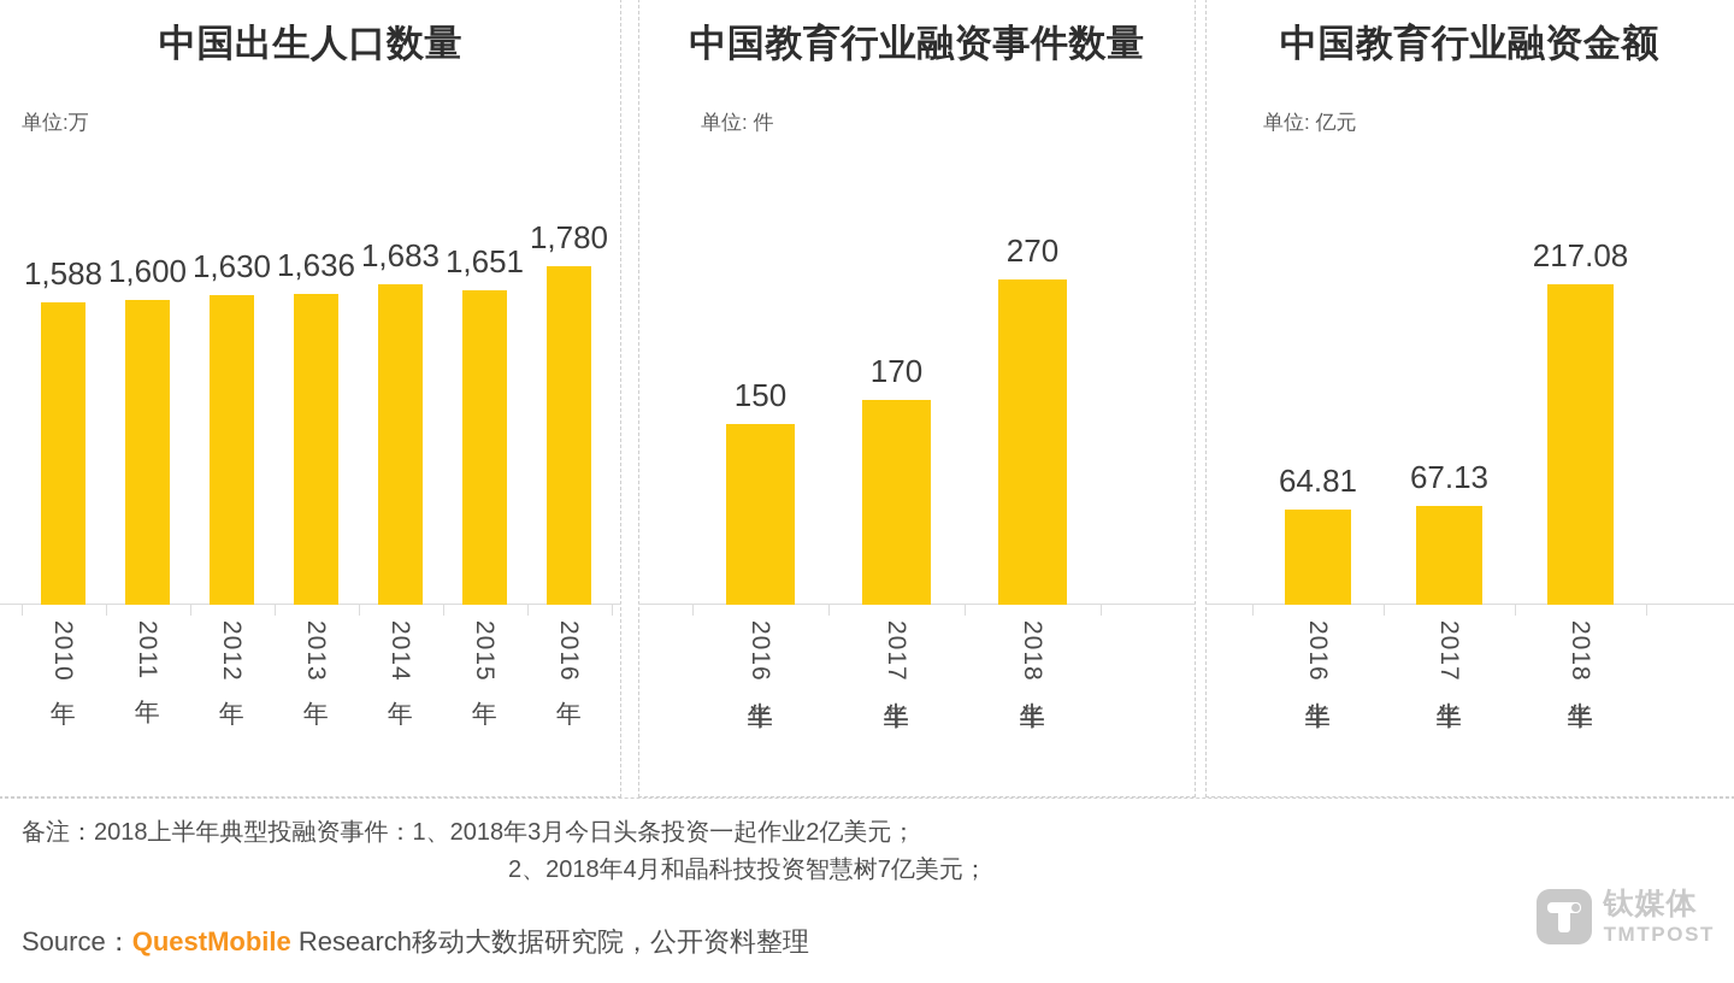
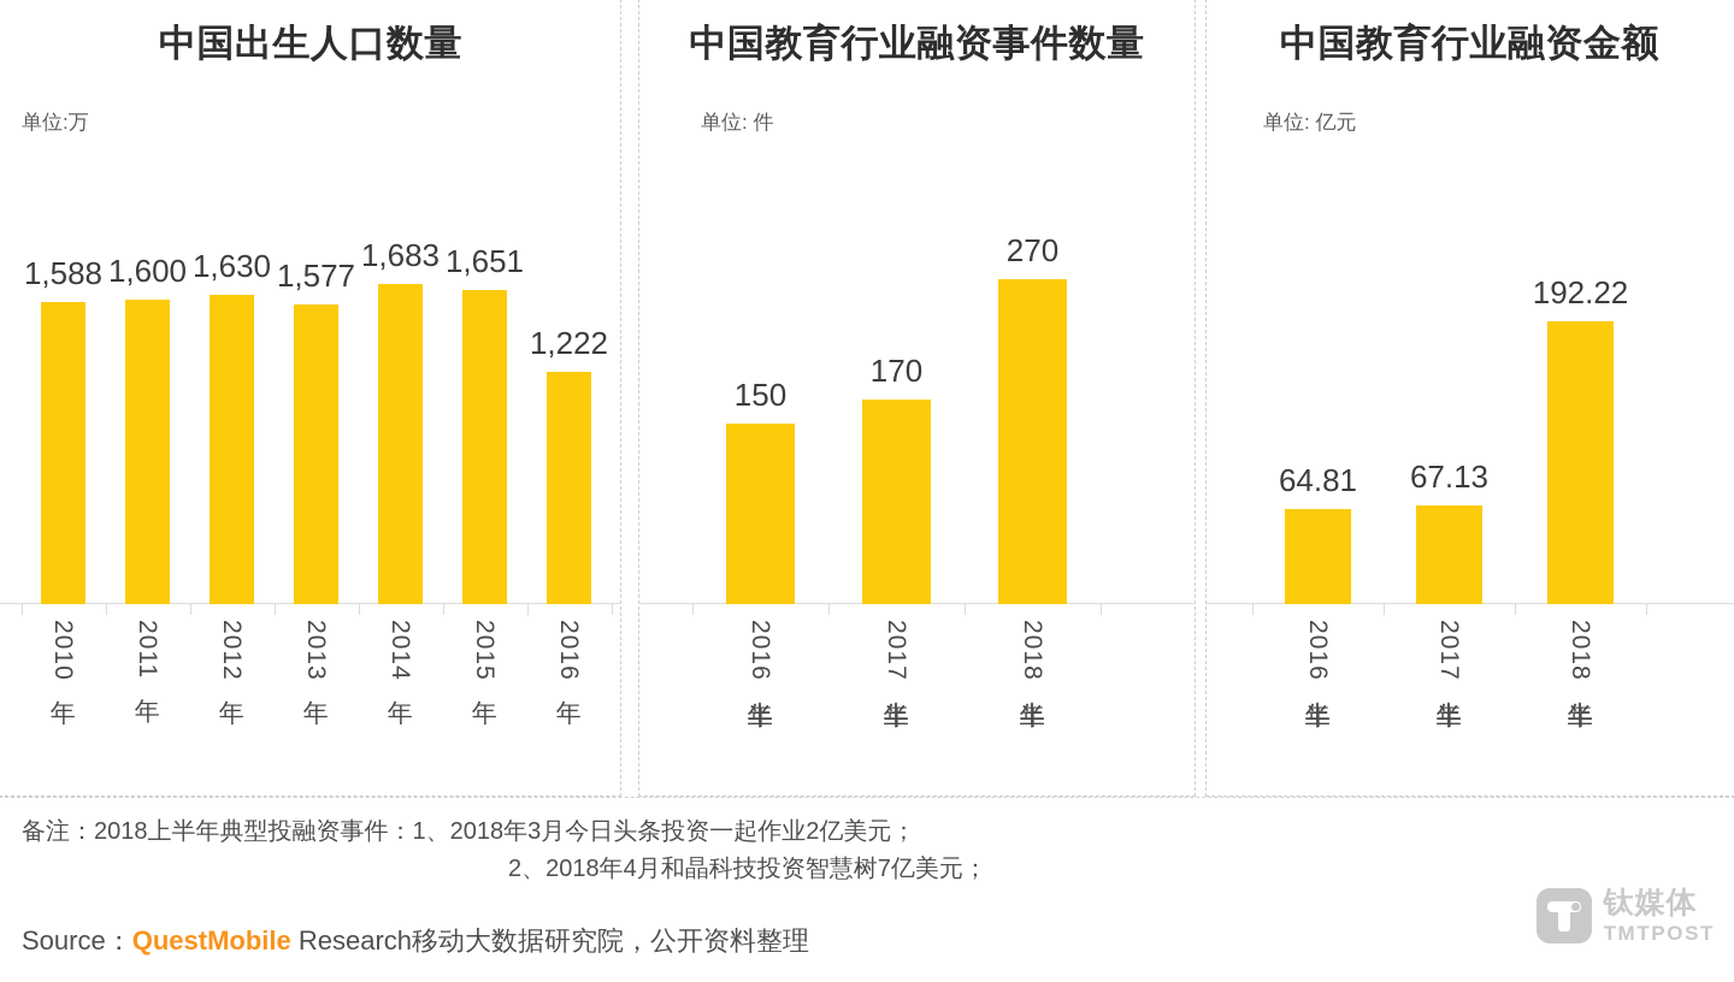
中国出生人口数量/2013年: 1,636 -> 1,577
中国出生人口数量/2016年: 1,780 -> 1,222
中国教育行业融资金额/2018上半年: 217.08 -> 192.22
